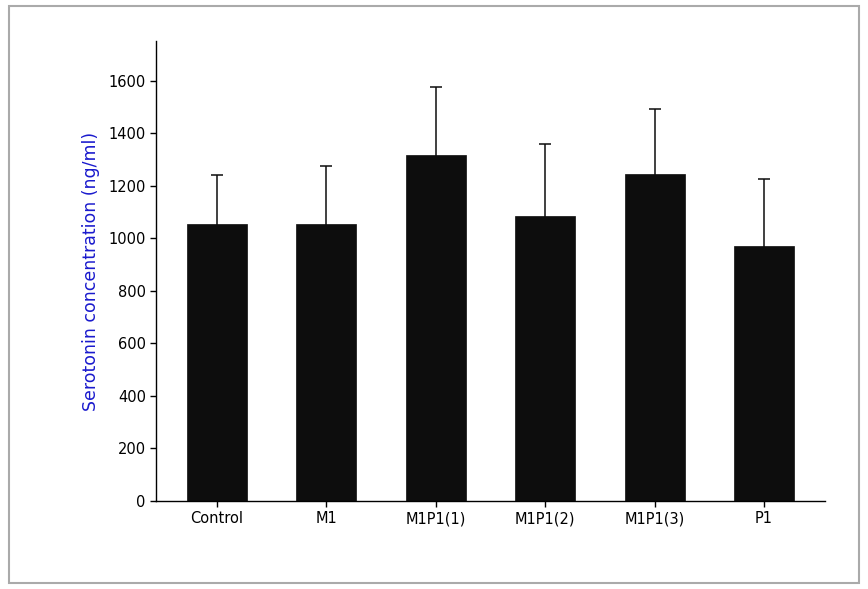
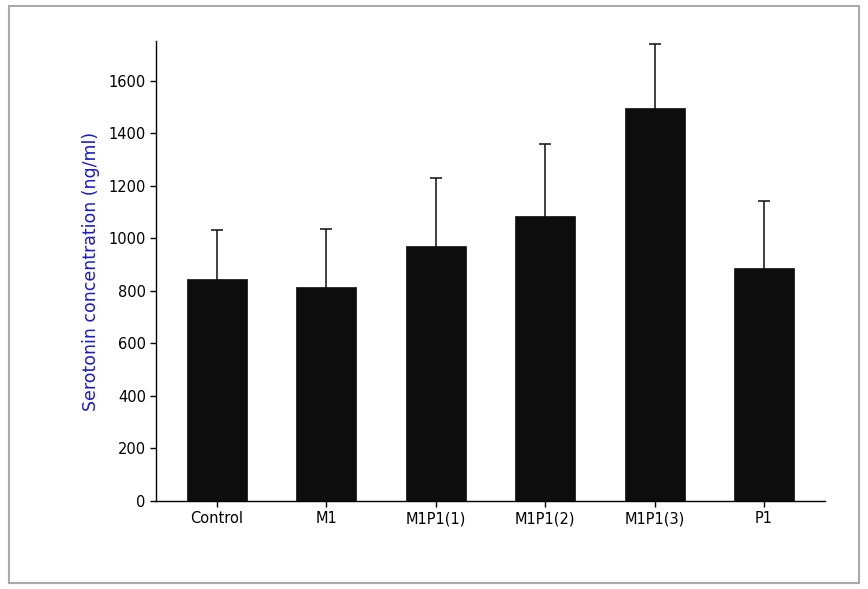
Control: 1055 -> 845
M1: 1055 -> 815
M1P1(1): 1315 -> 970
M1P1(3): 1245 -> 1495
P1: 970 -> 885
